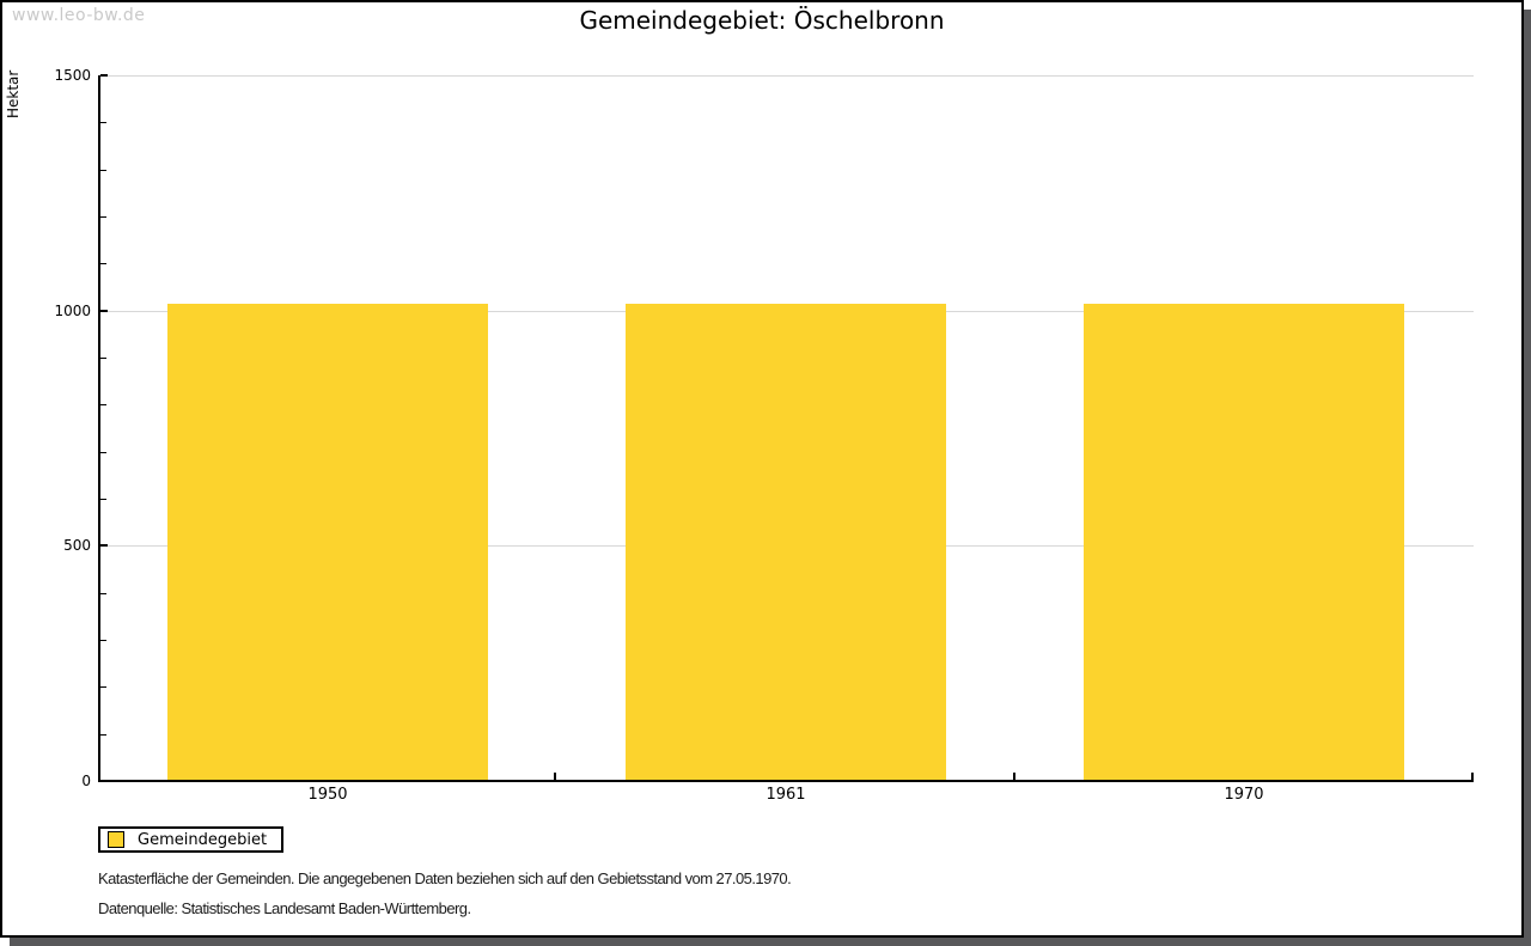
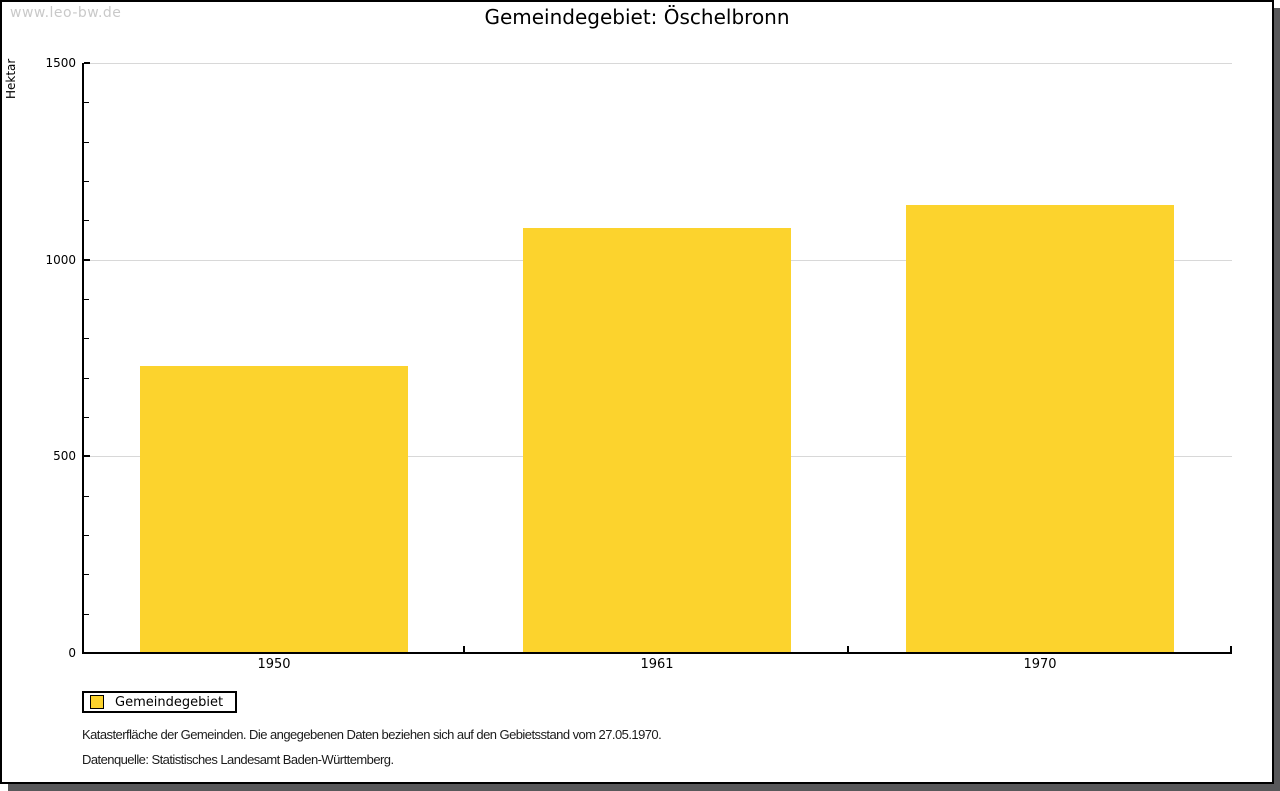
1950: 1020 -> 730
1961: 1020 -> 1080
1970: 1020 -> 1140
